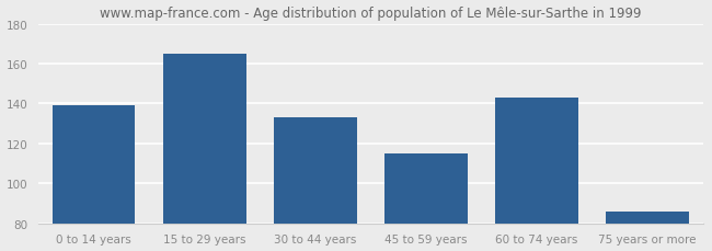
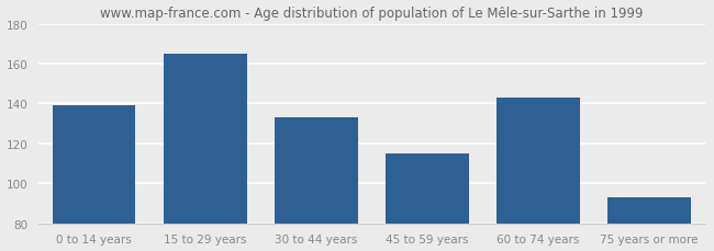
75 years or more: 86 -> 93
